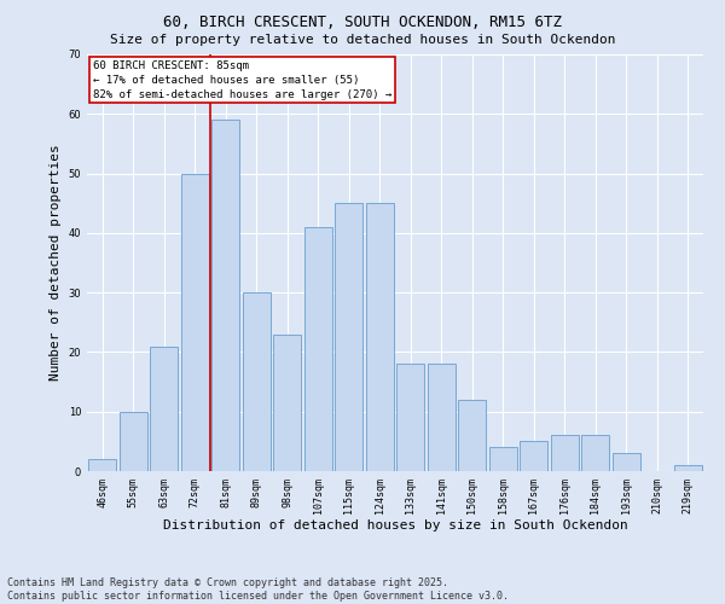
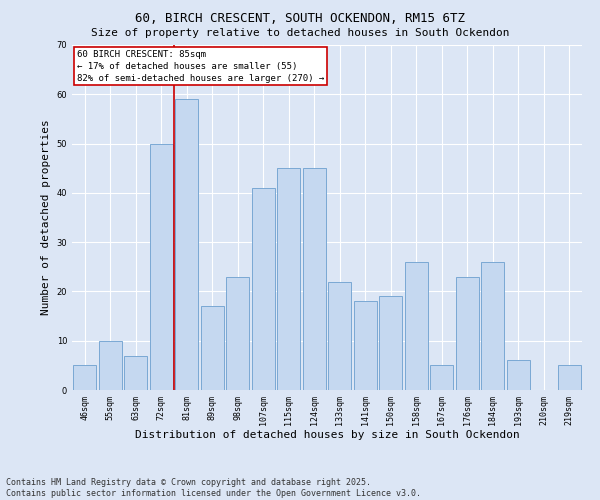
46sqm: 2 -> 5
63sqm: 21 -> 7
89sqm: 30 -> 17
133sqm: 18 -> 22
150sqm: 12 -> 19
158sqm: 4 -> 26
176sqm: 6 -> 23
184sqm: 6 -> 26
193sqm: 3 -> 6
219sqm: 1 -> 5
